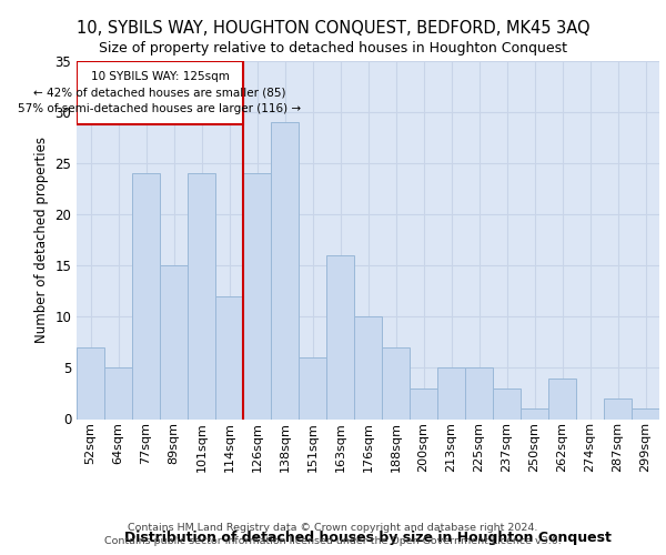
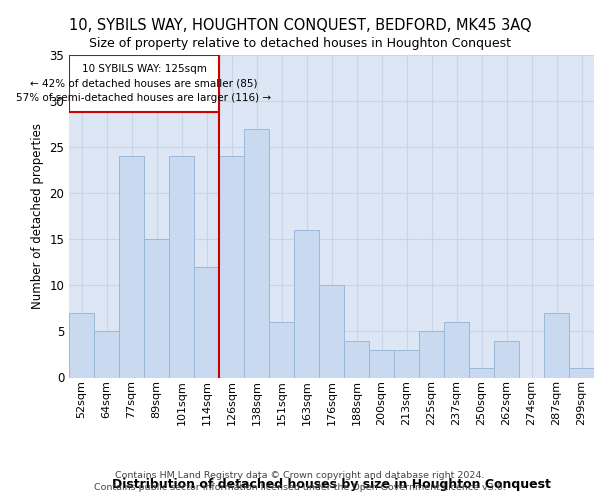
138sqm: 29 -> 27
188sqm: 7 -> 4
213sqm: 5 -> 3
237sqm: 3 -> 6
287sqm: 2 -> 7
